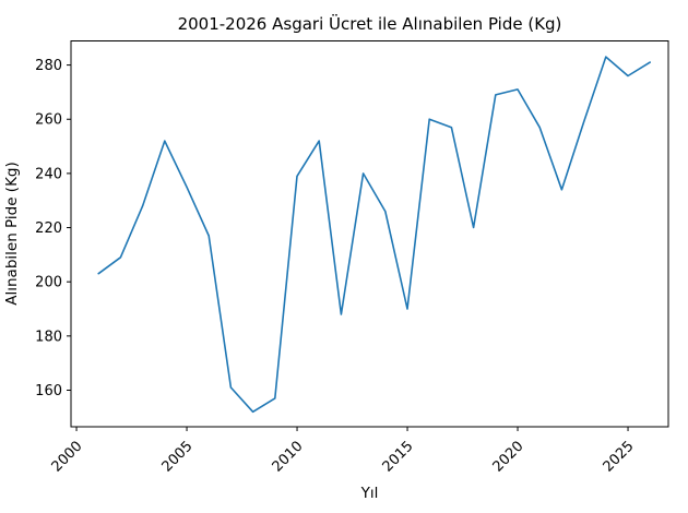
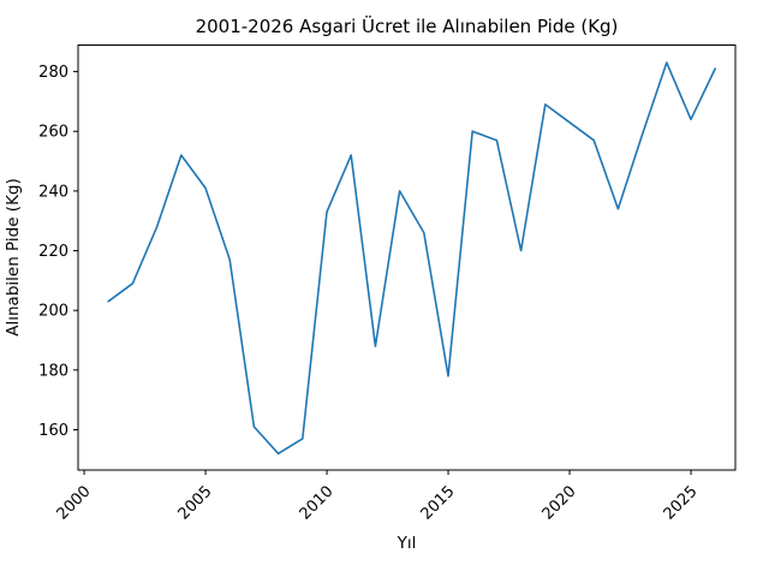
2005: 235 -> 241
2010: 239 -> 233
2015: 190 -> 178
2020: 271 -> 263
2025: 276 -> 264
